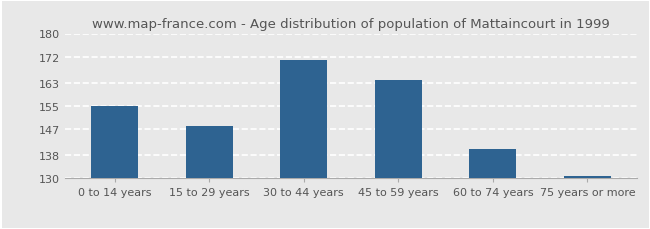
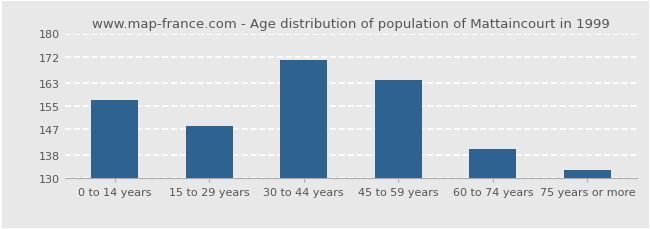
0 to 14 years: 155 -> 157
75 years or more: 131 -> 133
